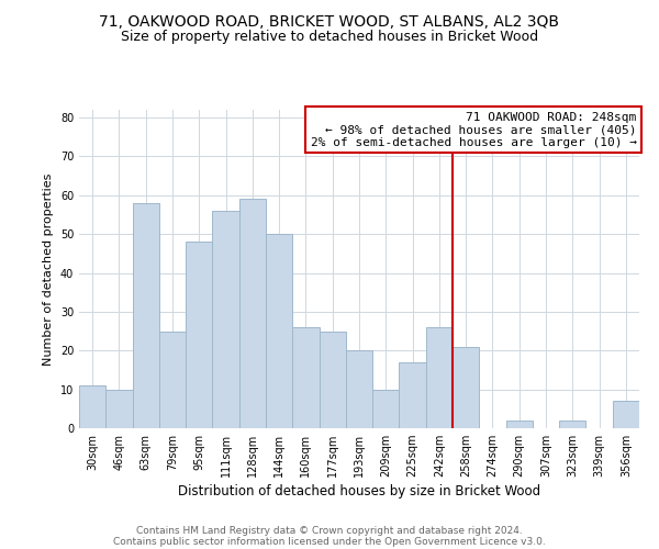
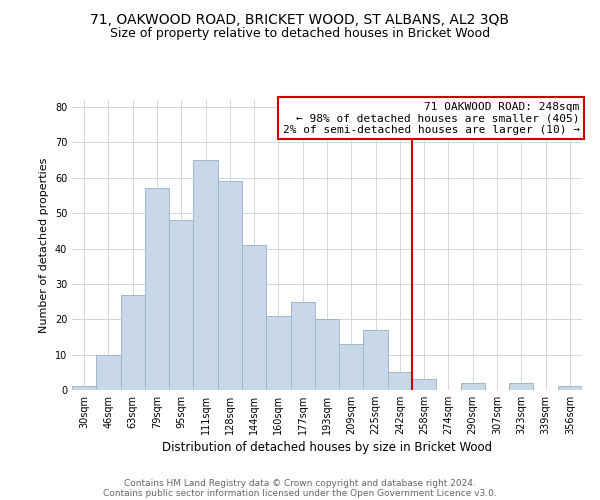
30sqm: 11 -> 1
63sqm: 58 -> 27
79sqm: 25 -> 57
111sqm: 56 -> 65
144sqm: 50 -> 41
160sqm: 26 -> 21
209sqm: 10 -> 13
242sqm: 26 -> 5
258sqm: 21 -> 3
356sqm: 7 -> 1
